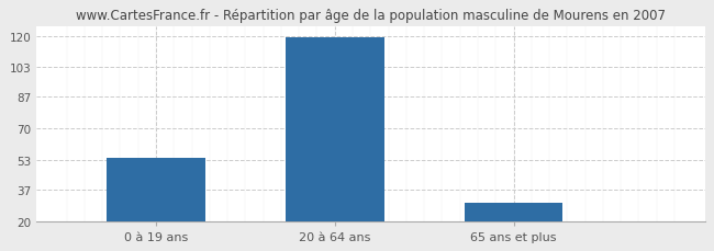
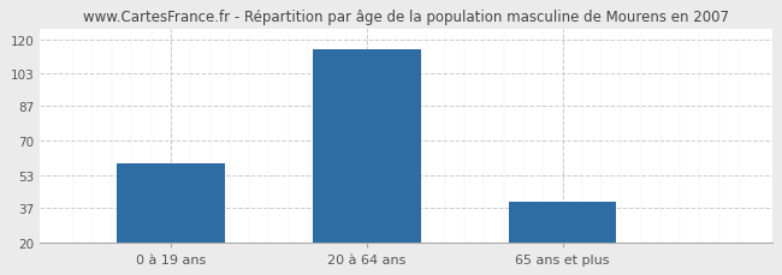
0 à 19 ans: 54 -> 59
20 à 64 ans: 119 -> 115
65 ans et plus: 30 -> 40
